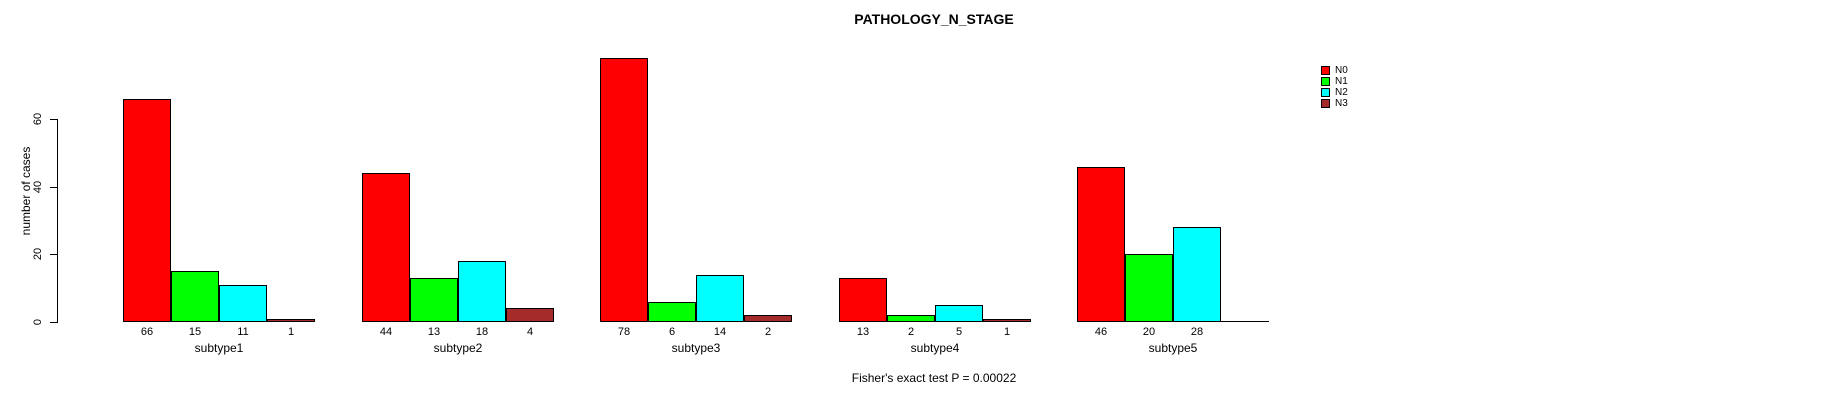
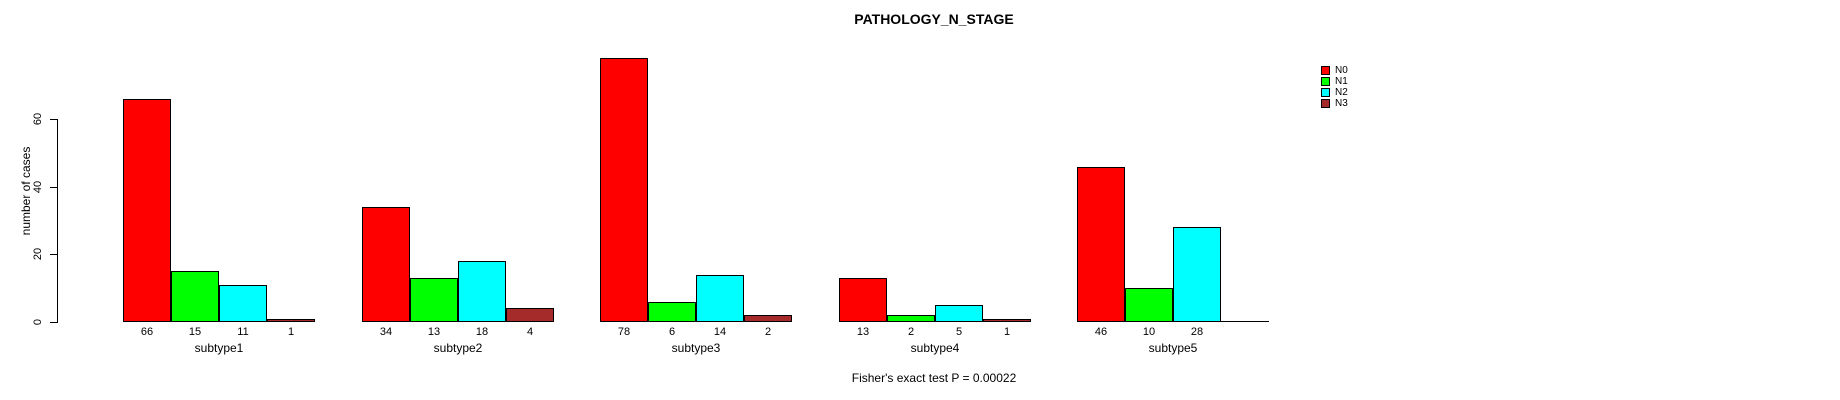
N0/subtype2: 44 -> 34
N1/subtype5: 20 -> 10
